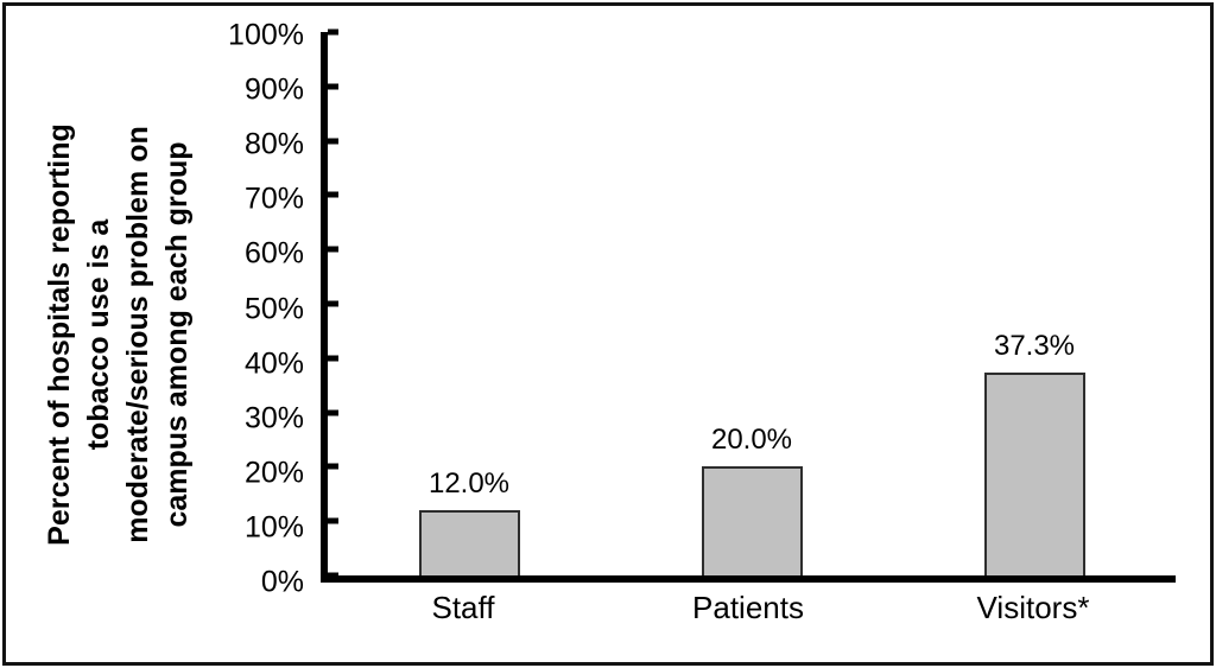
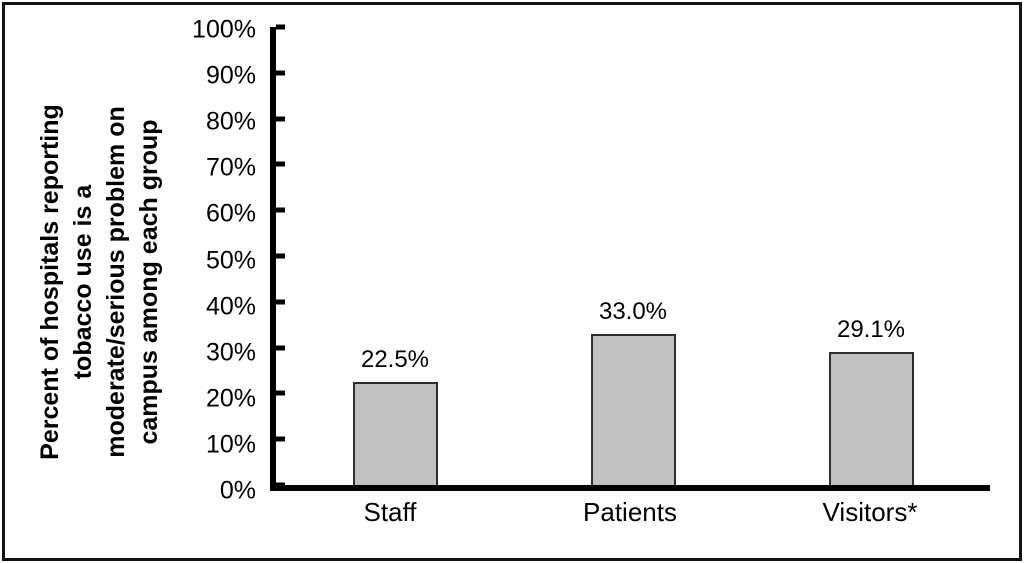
Staff: 12.0% -> 22.5%
Patients: 20.0% -> 33.0%
Visitors*: 37.3% -> 29.1%
